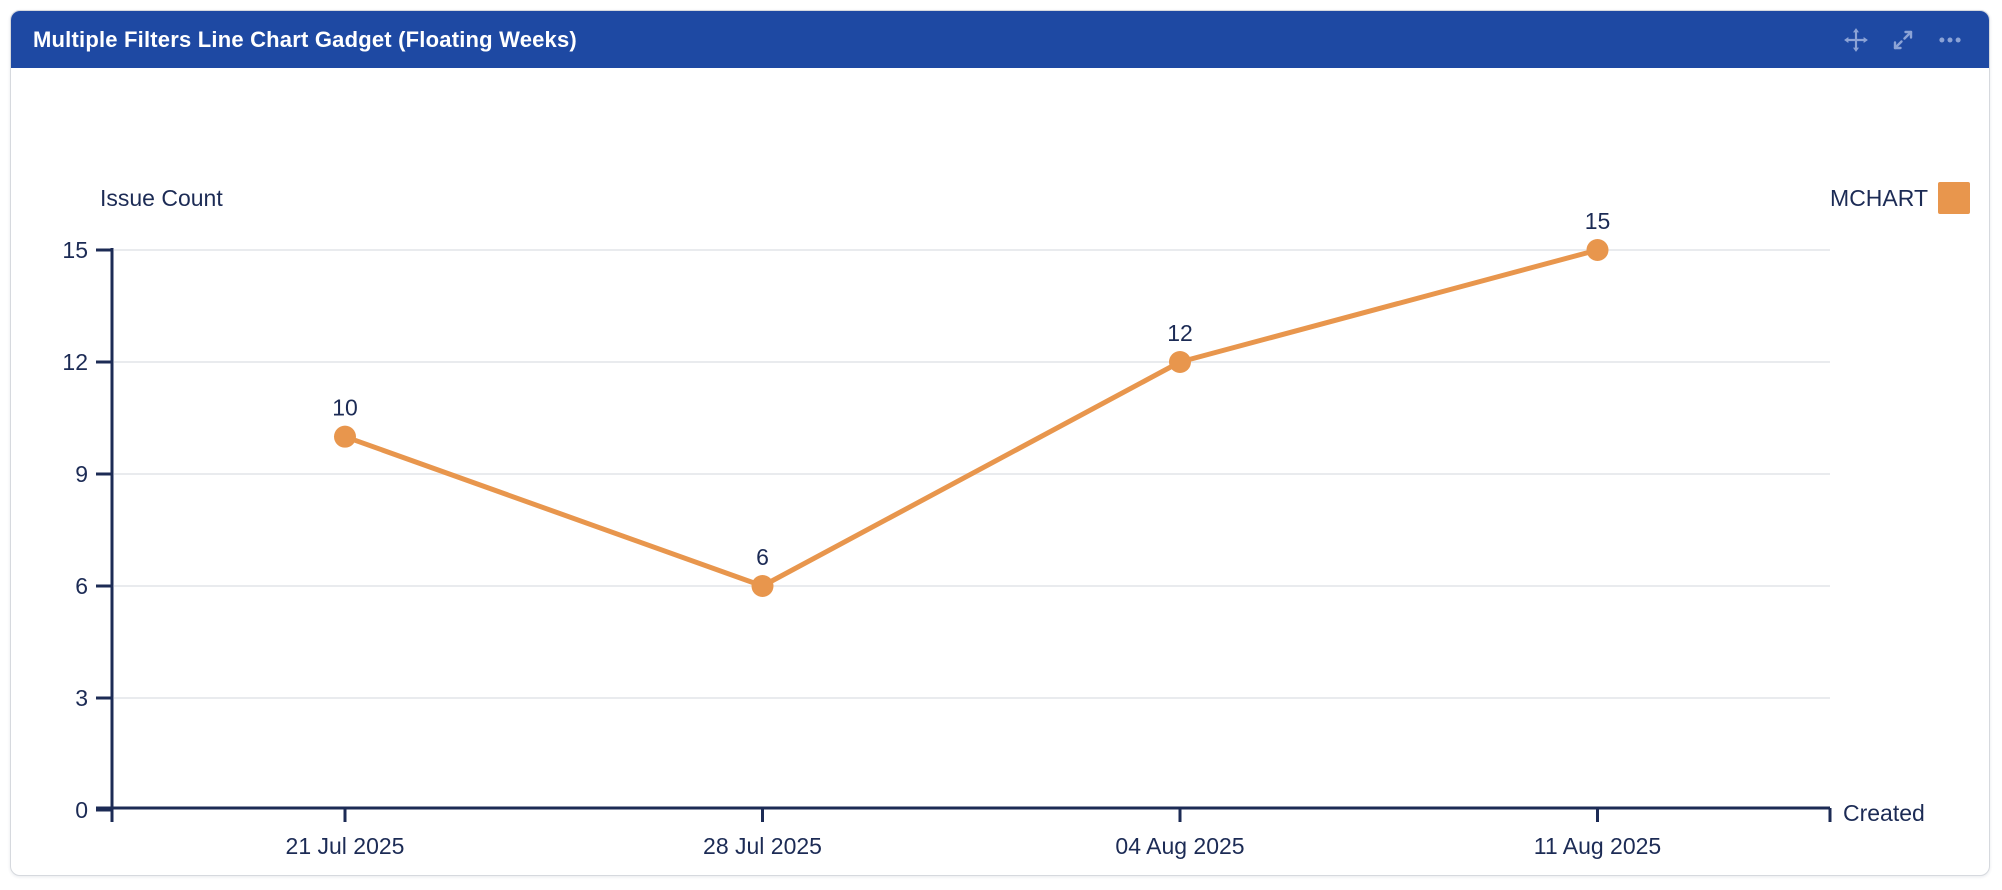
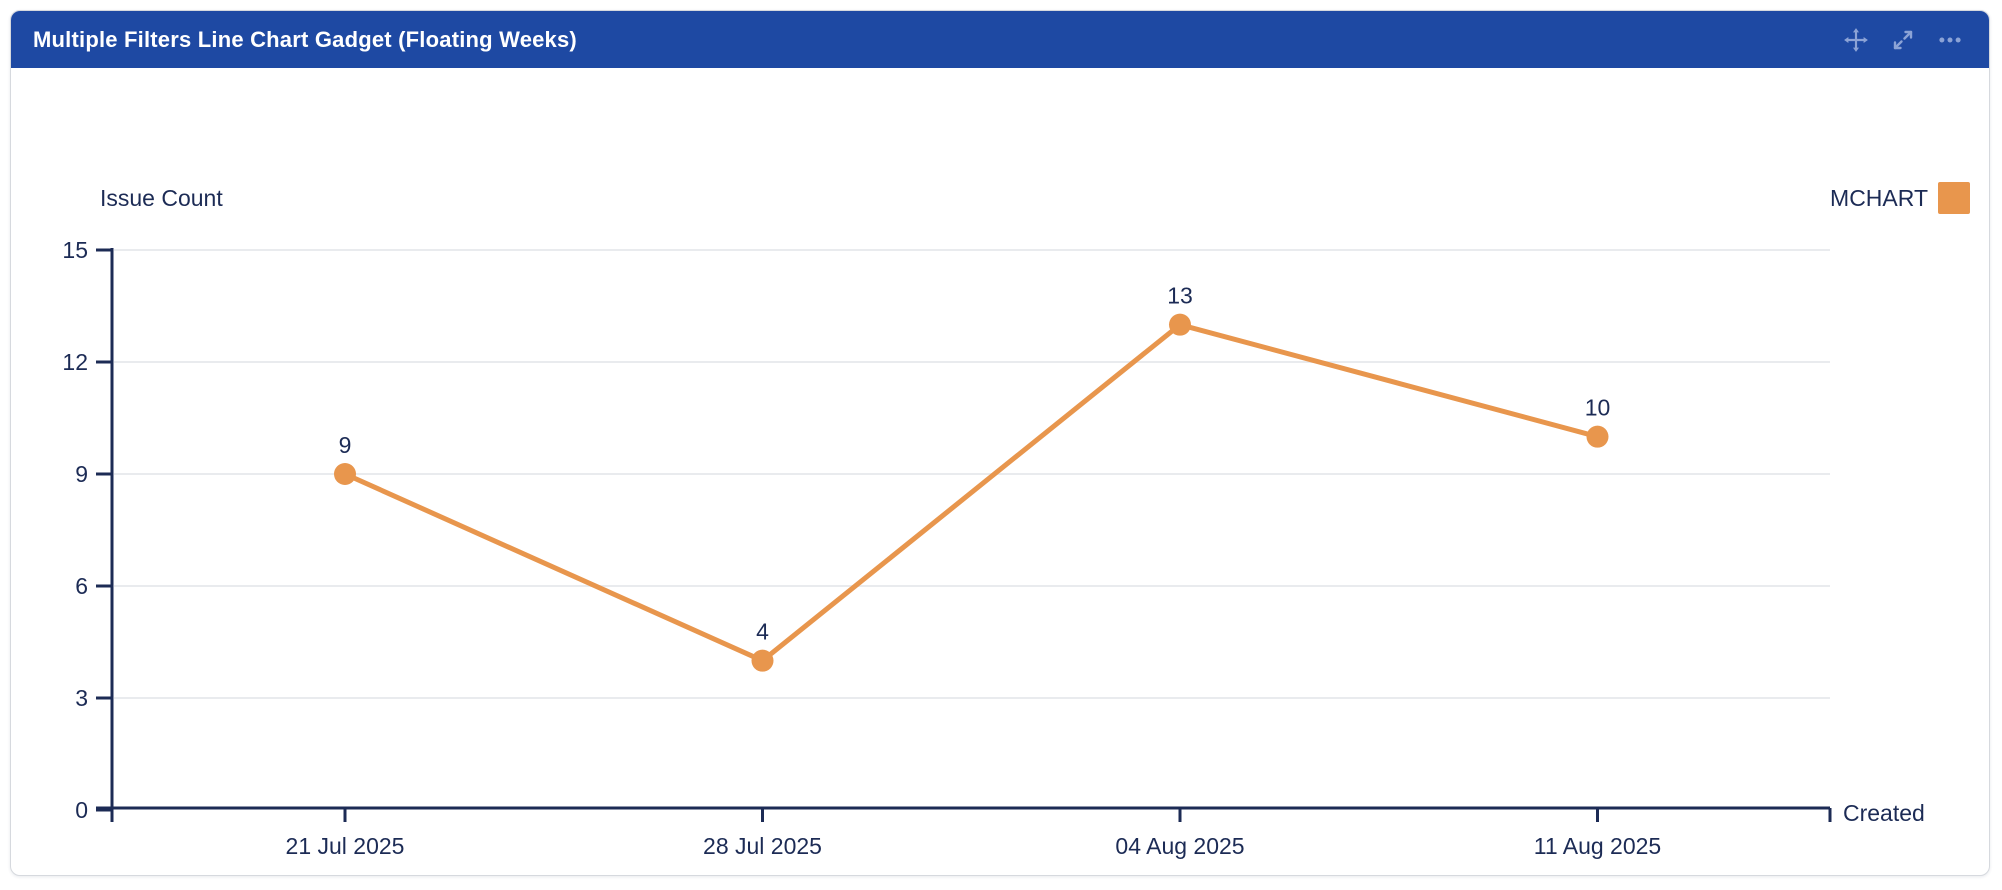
21 Jul 2025: 10 -> 9
28 Jul 2025: 6 -> 4
04 Aug 2025: 12 -> 13
11 Aug 2025: 15 -> 10
